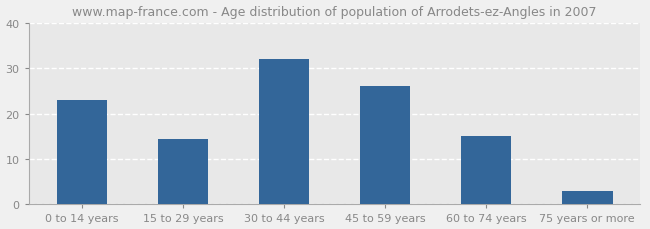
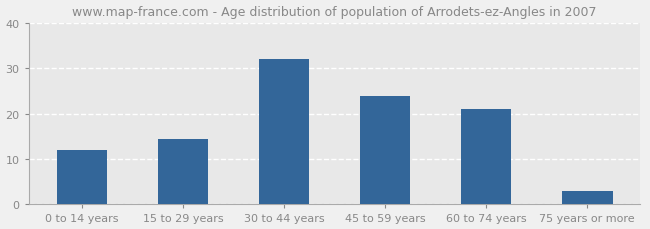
0 to 14 years: 23.0 -> 12.0
45 to 59 years: 26.0 -> 24.0
60 to 74 years: 15.0 -> 21.0
